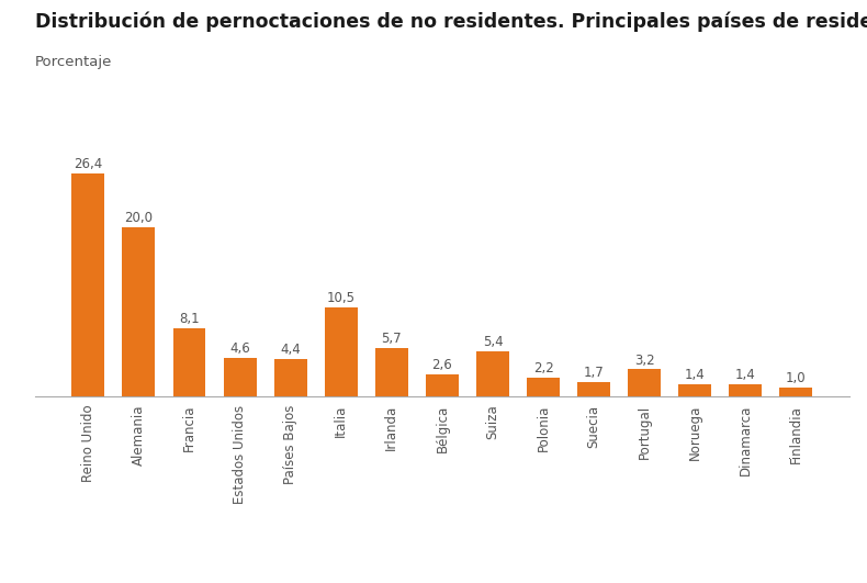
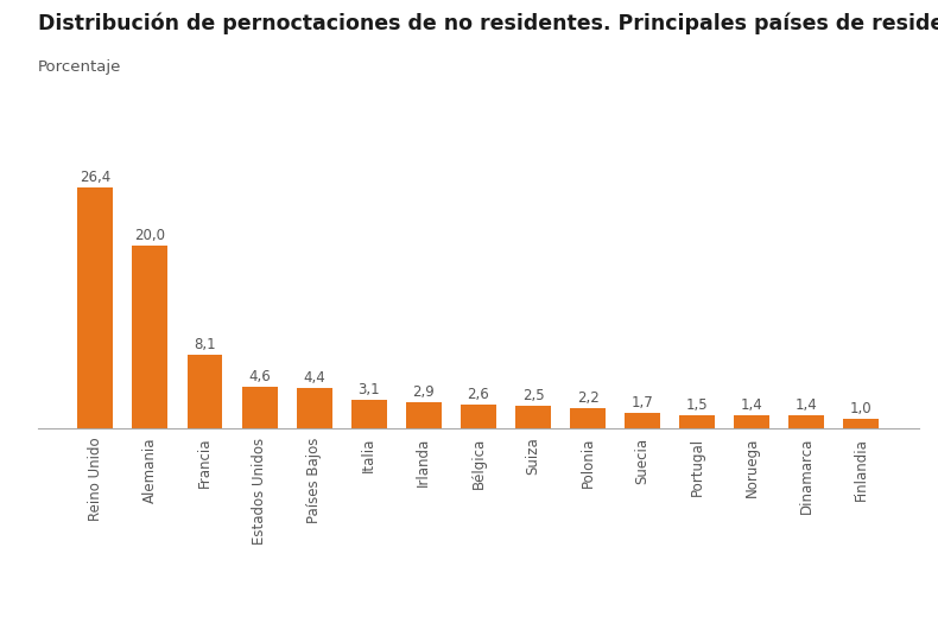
Italia: 10,5 -> 3,1
Irlanda: 5,7 -> 2,9
Suiza: 5,4 -> 2,5
Portugal: 3,2 -> 1,5
